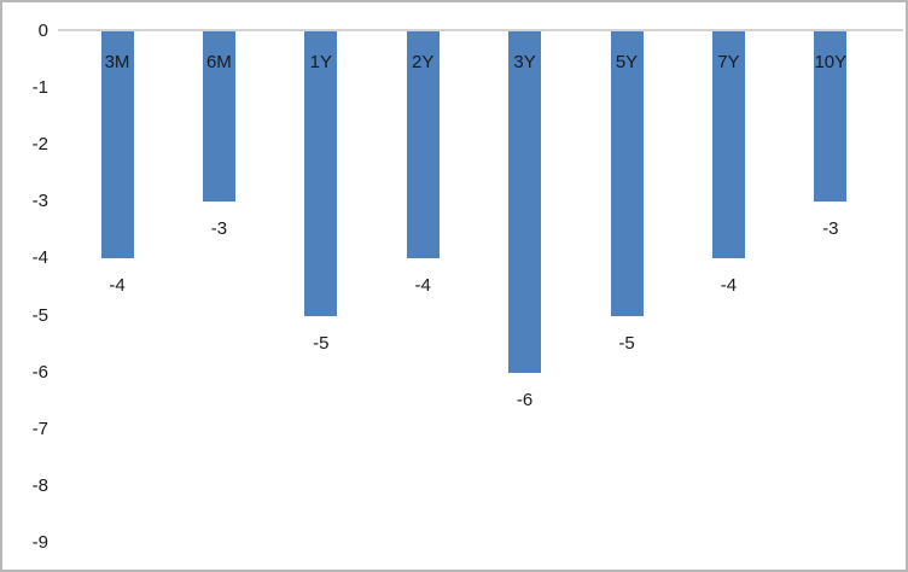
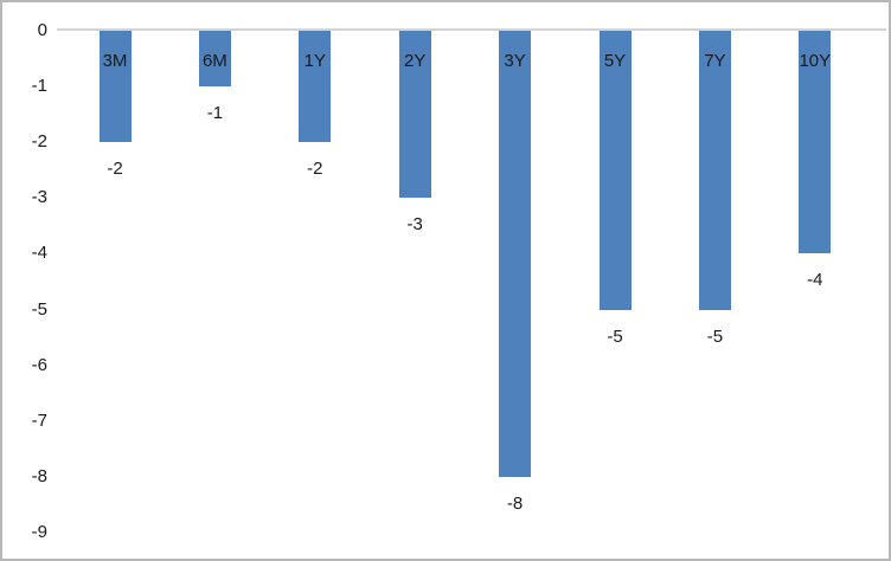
3M: -4 -> -2
6M: -3 -> -1
1Y: -5 -> -2
2Y: -4 -> -3
3Y: -6 -> -8
7Y: -4 -> -5
10Y: -3 -> -4
